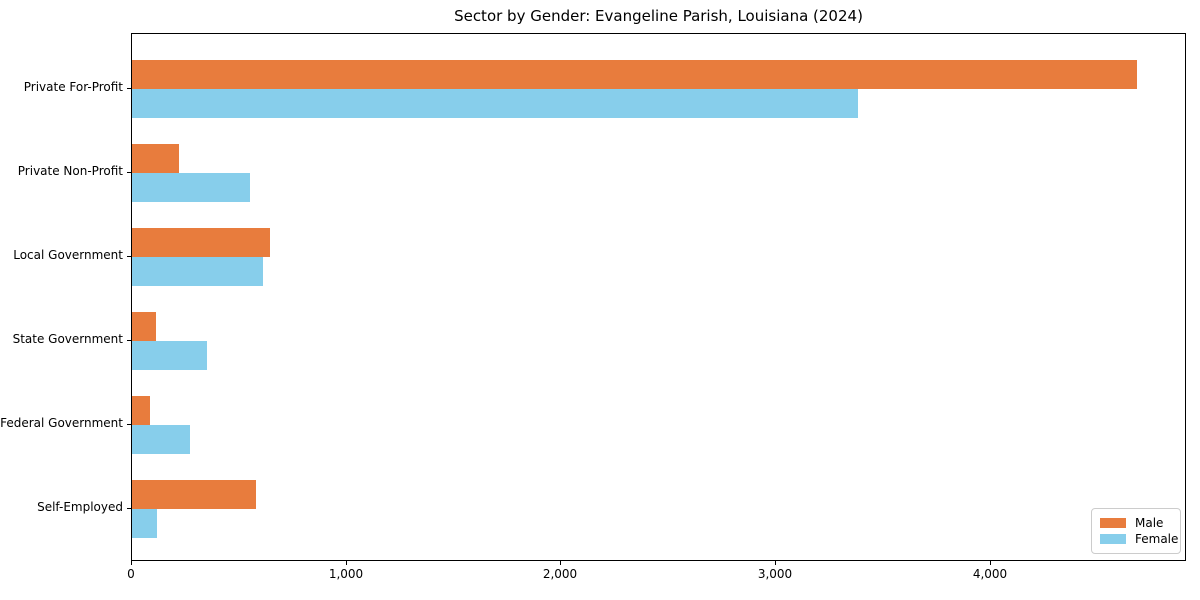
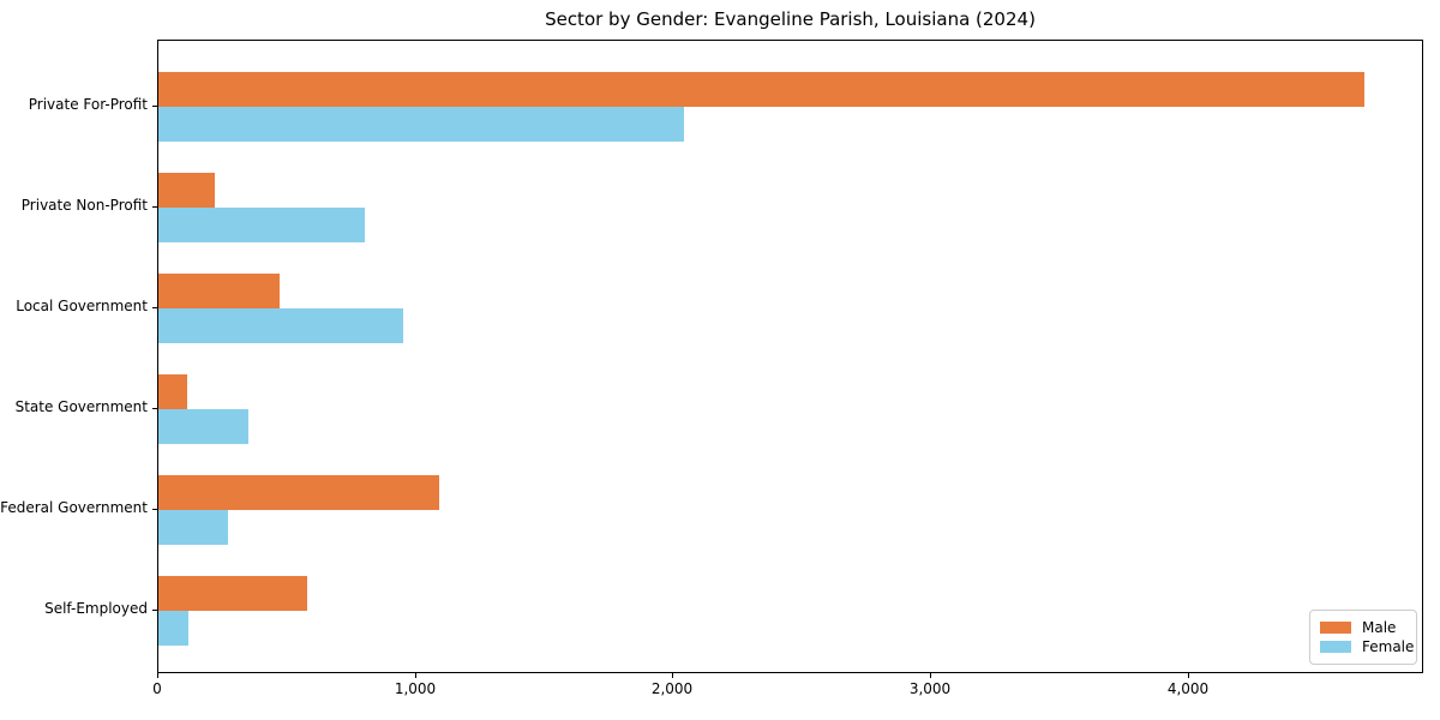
Female/Private For-Profit: 3380 -> 2040
Female/Private Non-Profit: 550 -> 800
Male/Local Government: 640 -> 470
Female/Local Government: 610 -> 950
Male/Federal Government: 80 -> 1090
